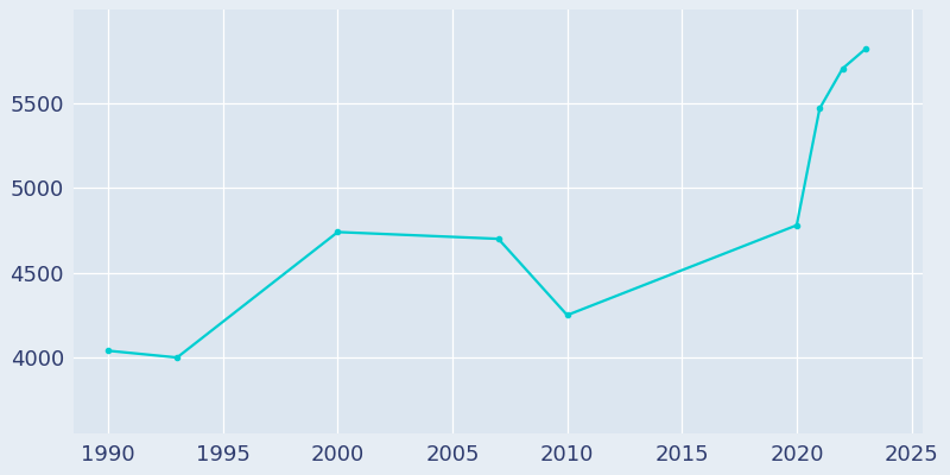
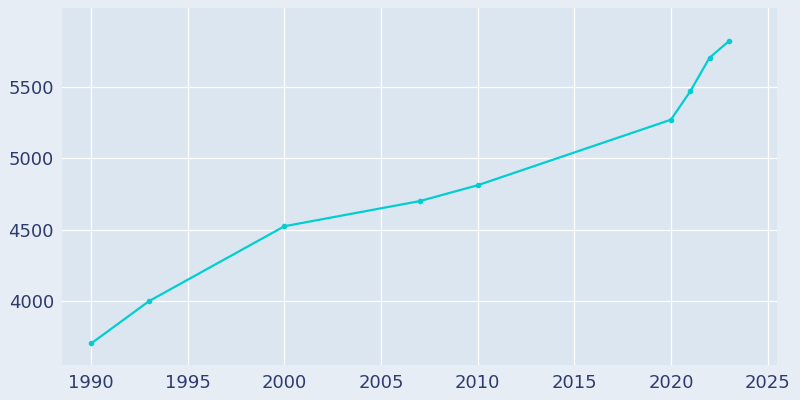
1990: 4040 -> 3700
2000: 4740 -> 4520
2010: 4250 -> 4810
2020: 4780 -> 5270
